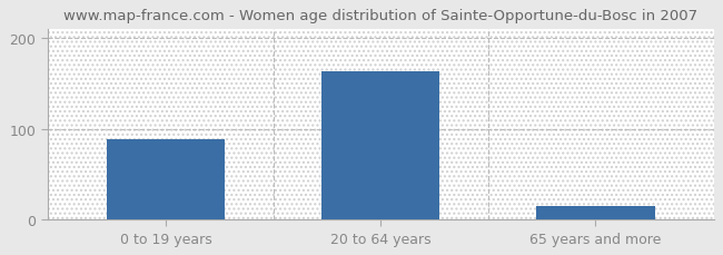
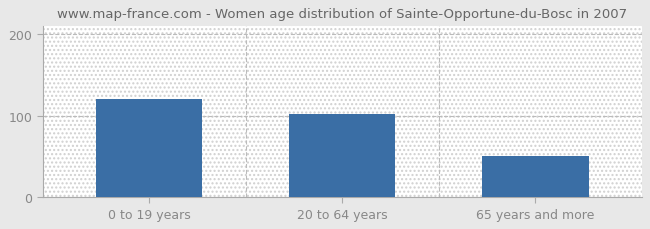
0 to 19 years: 88 -> 120
20 to 64 years: 163 -> 102
65 years and more: 15 -> 50
